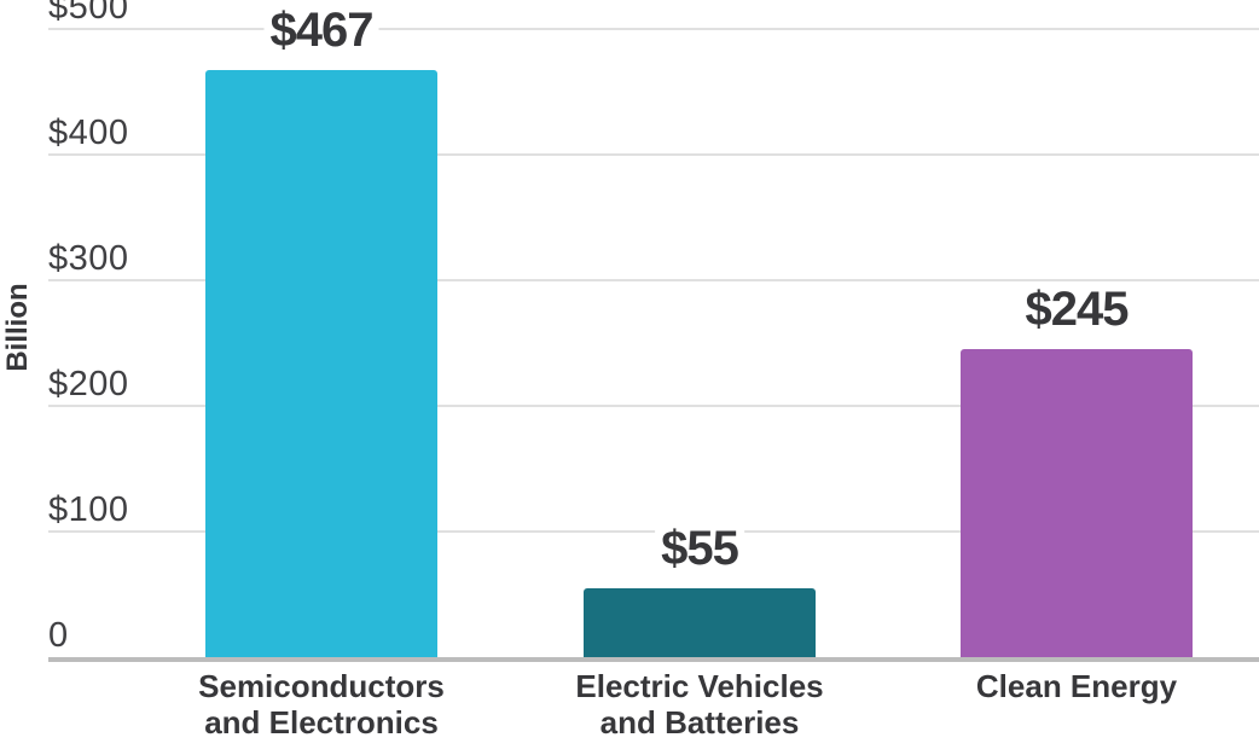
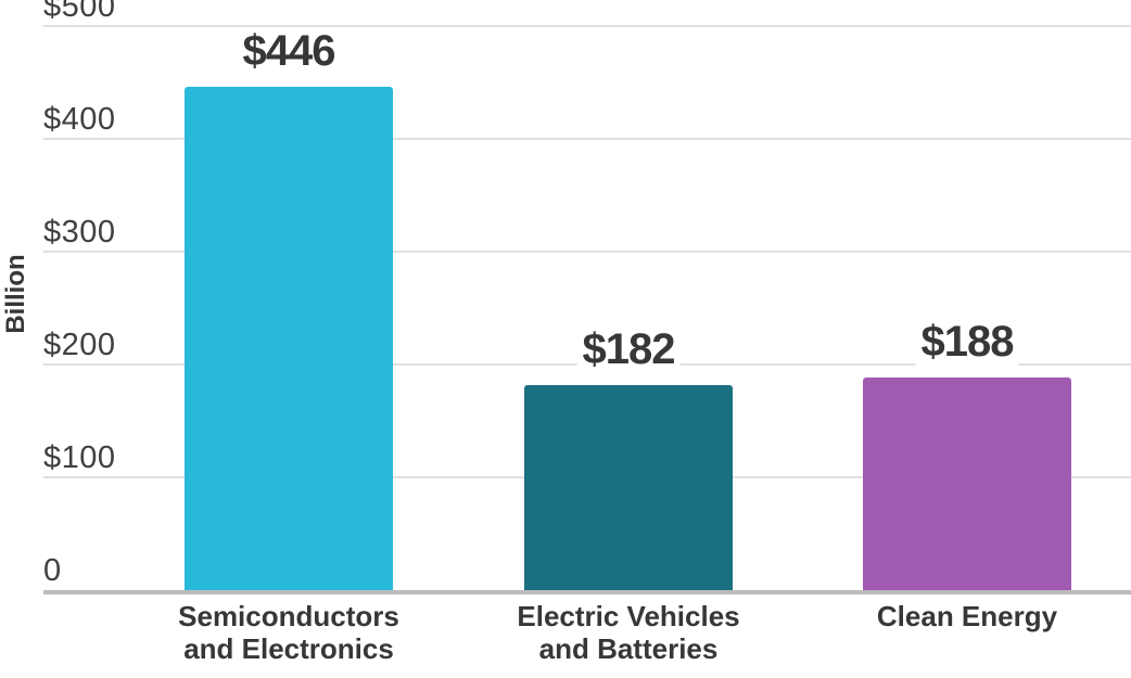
Semiconductors and Electronics: $467 -> $446
Electric Vehicles and Batteries: $55 -> $182
Clean Energy: $245 -> $188
